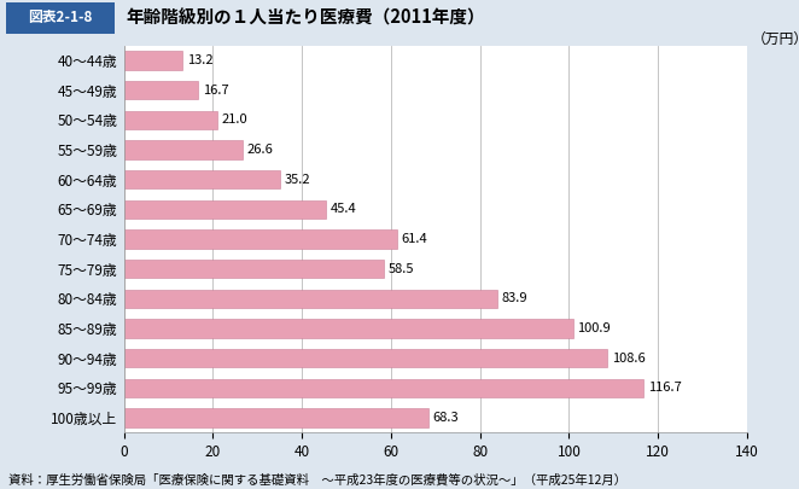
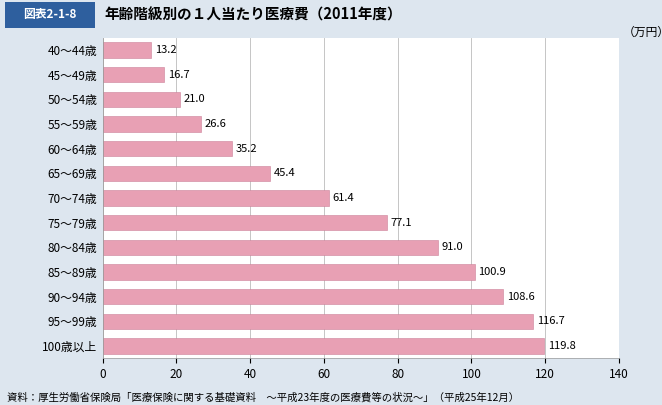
75～79歳: 58.5 -> 77.1
80～84歳: 83.9 -> 91.0
100歳以上: 68.3 -> 119.8
